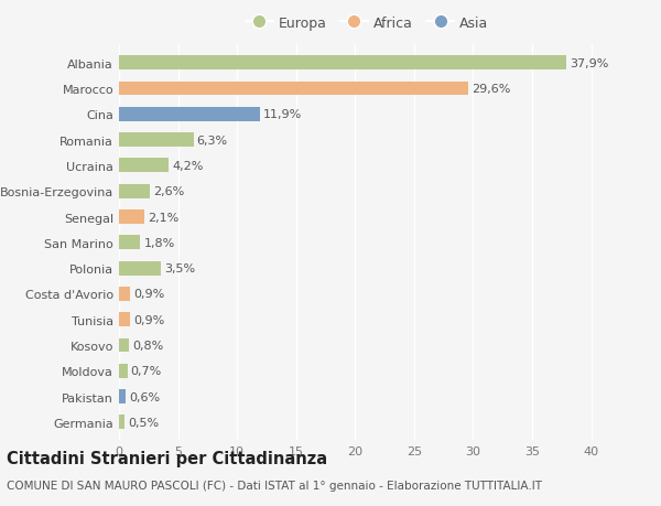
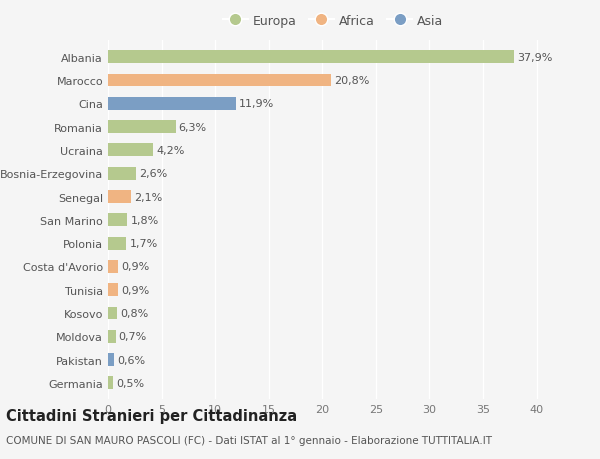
Marocco: 29,6% -> 20,8%
Polonia: 3,5% -> 1,7%
